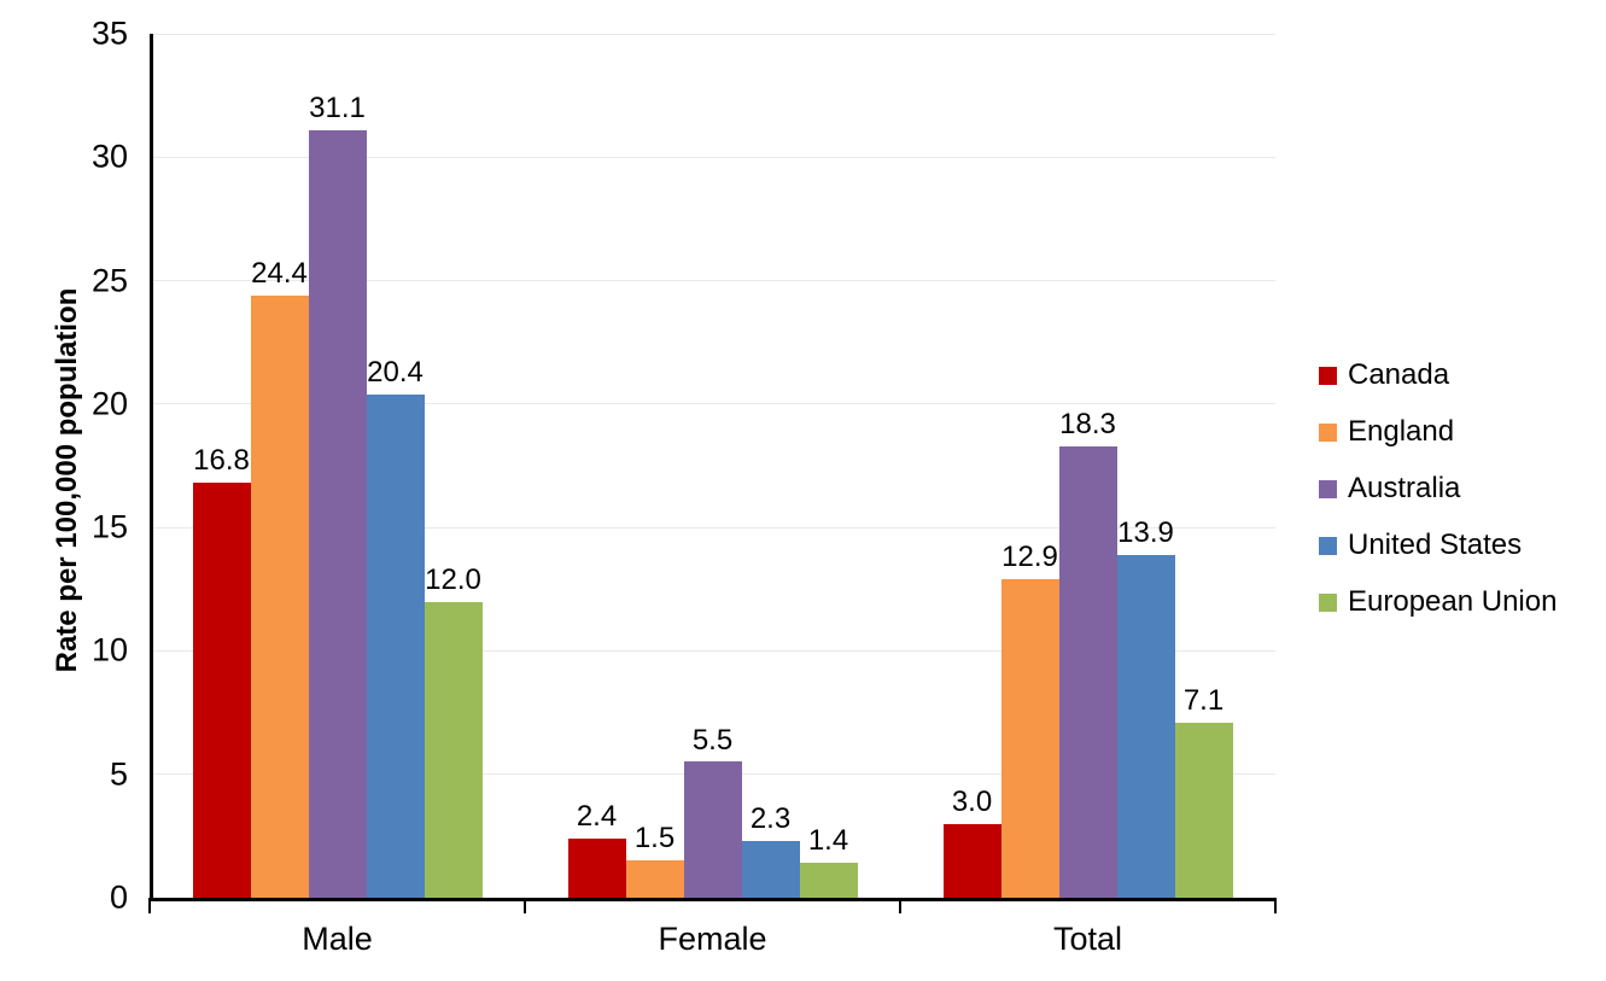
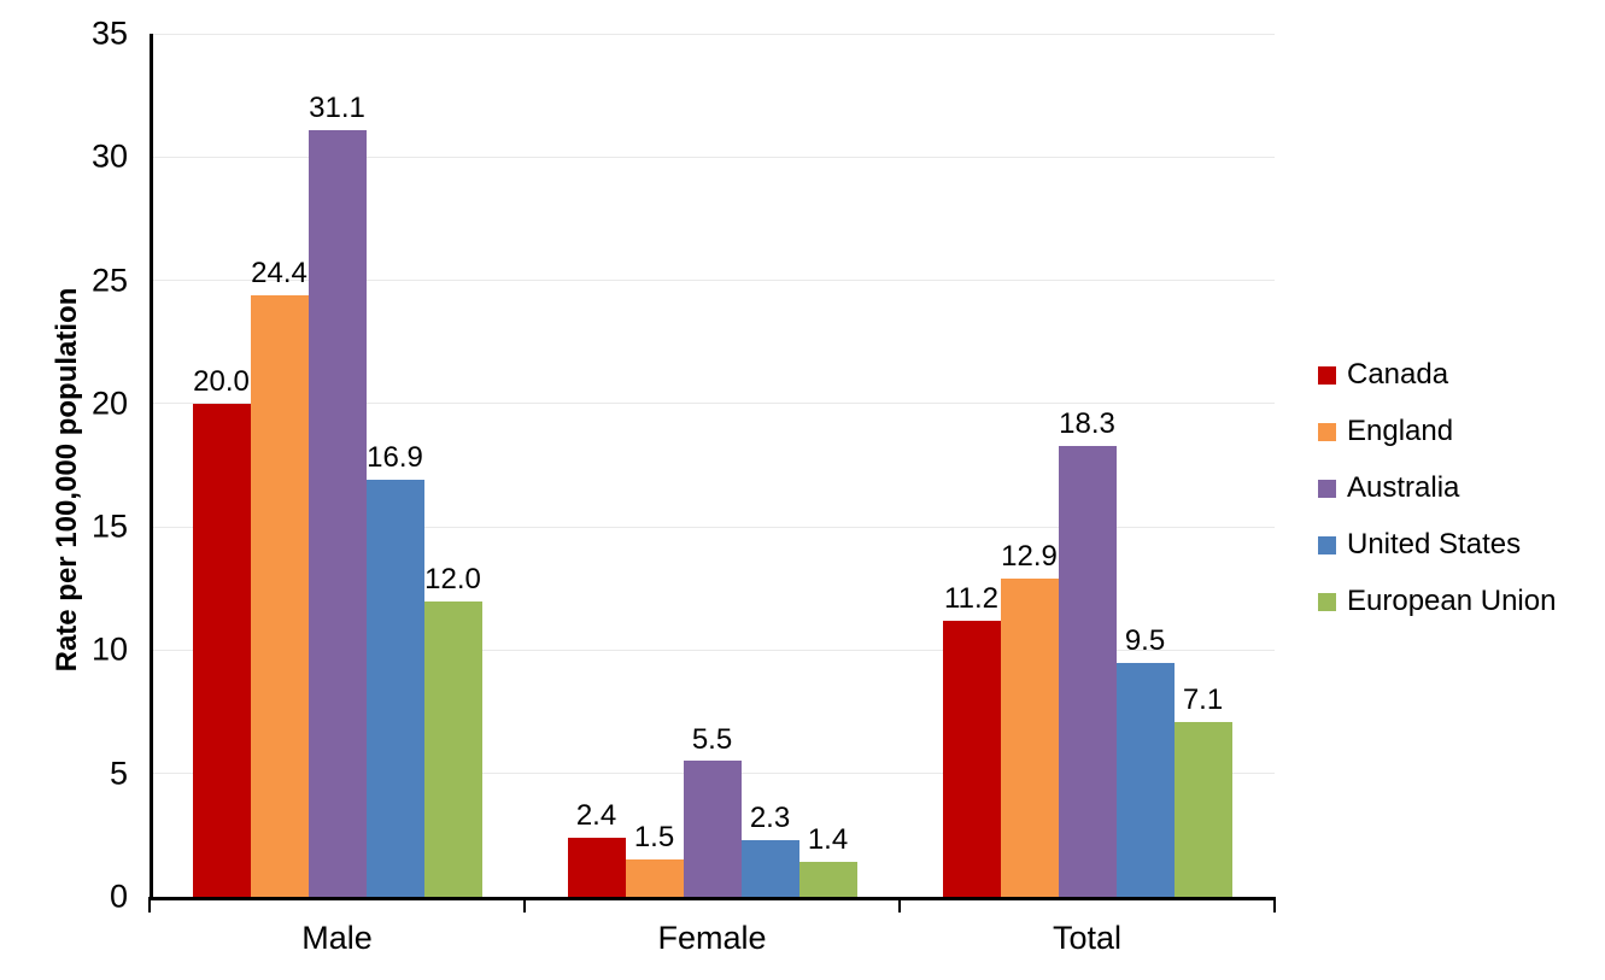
Canada/Male: 16.8 -> 20.0
United States/Male: 20.4 -> 16.9
Canada/Total: 3.0 -> 11.2
United States/Total: 13.9 -> 9.5
